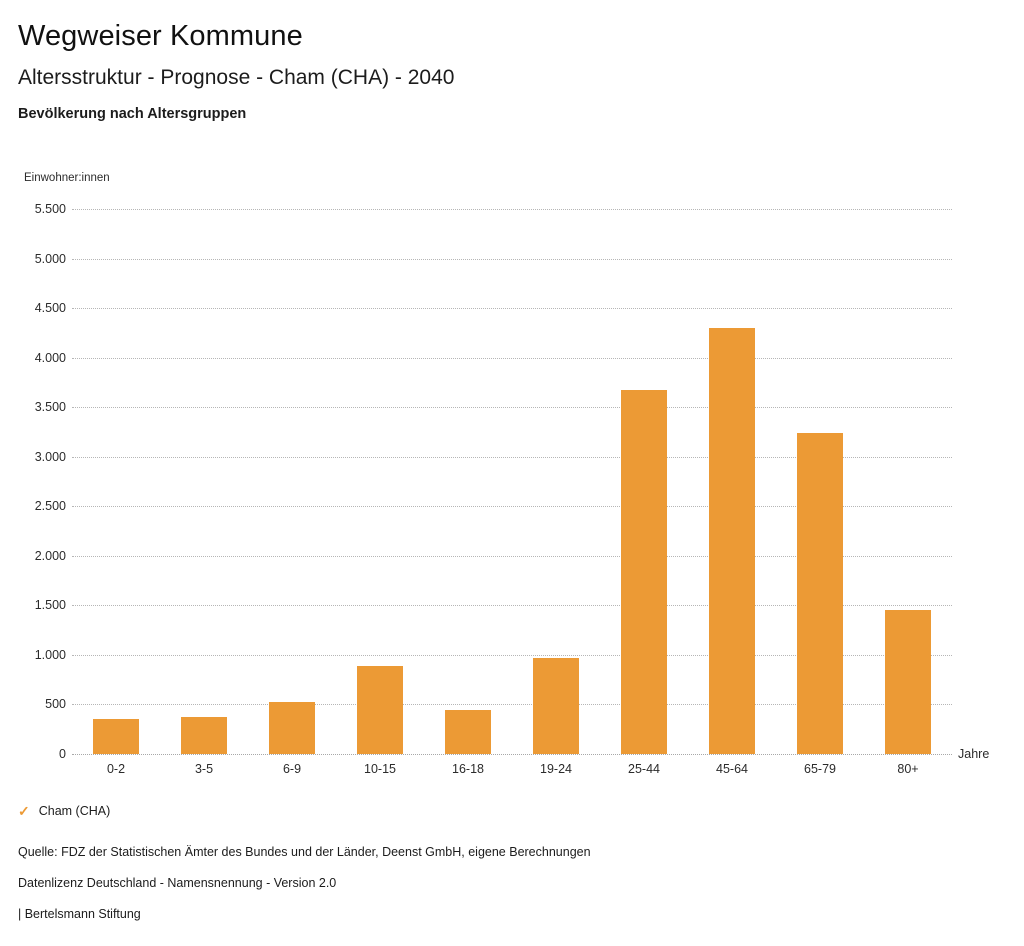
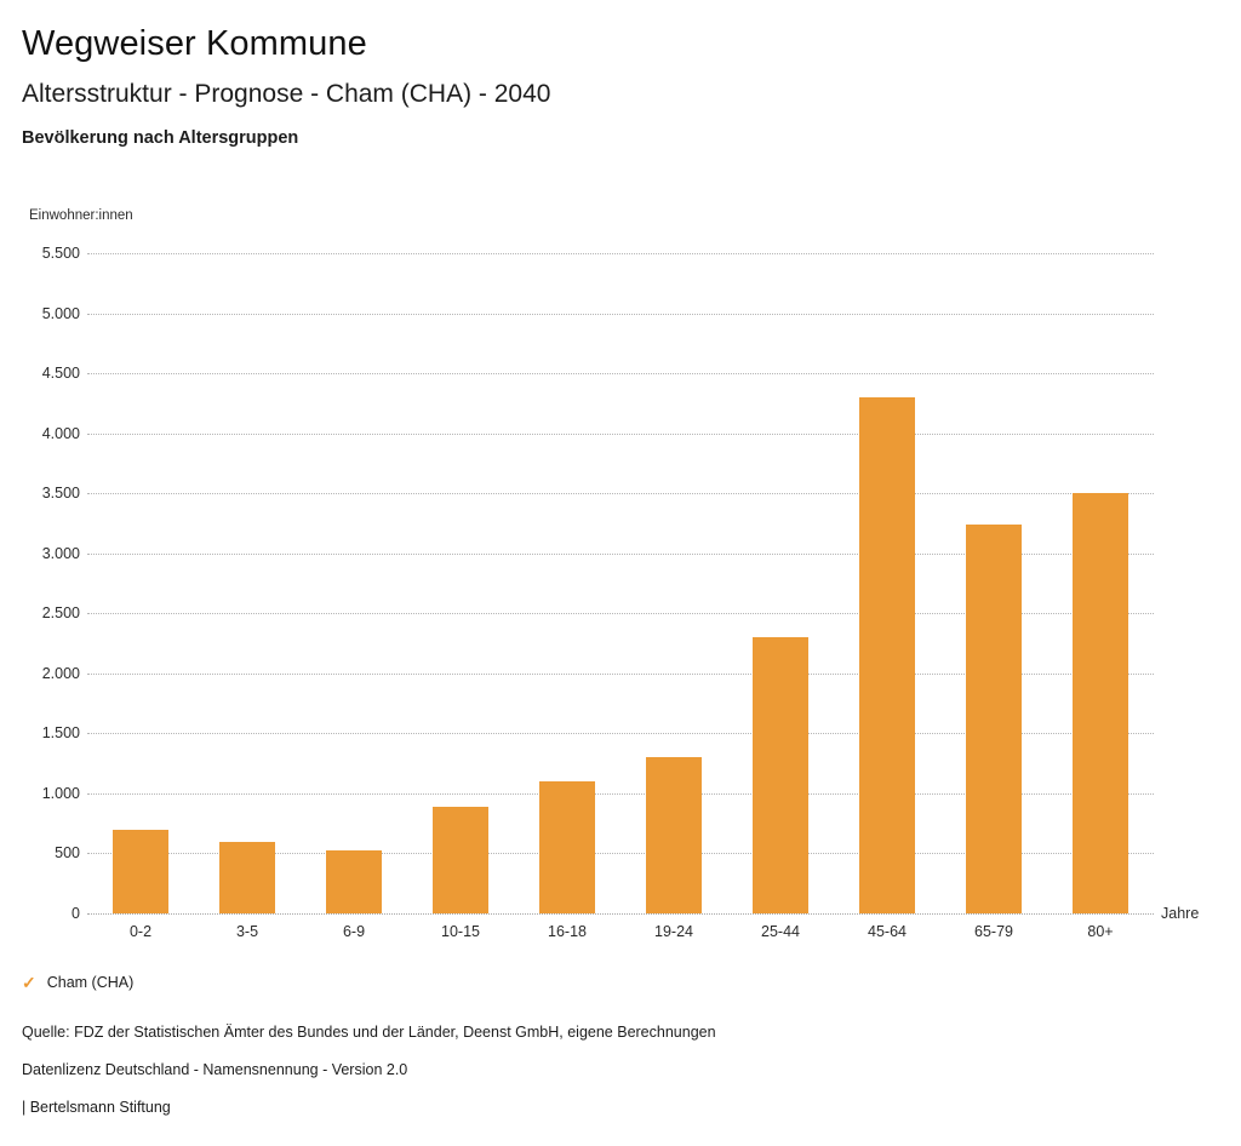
0-2: 400 -> 700
3-5: 400 -> 600
16-18: 400 -> 1100
19-24: 1000 -> 1300
25-44: 3700 -> 2300
80+: 1500 -> 3500
